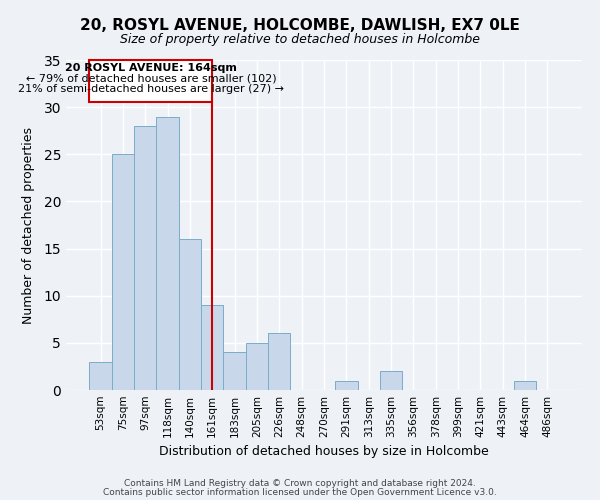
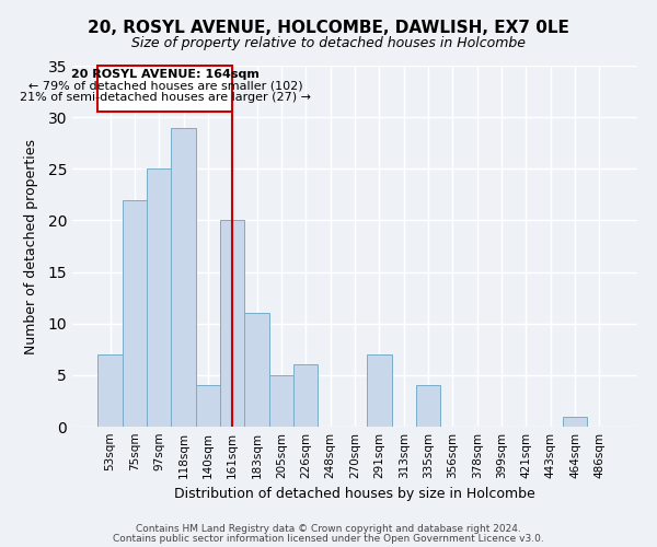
53sqm: 3 -> 7
75sqm: 25 -> 22
97sqm: 28 -> 25
140sqm: 16 -> 4
161sqm: 9 -> 20
183sqm: 4 -> 11
291sqm: 1 -> 7
335sqm: 2 -> 4
